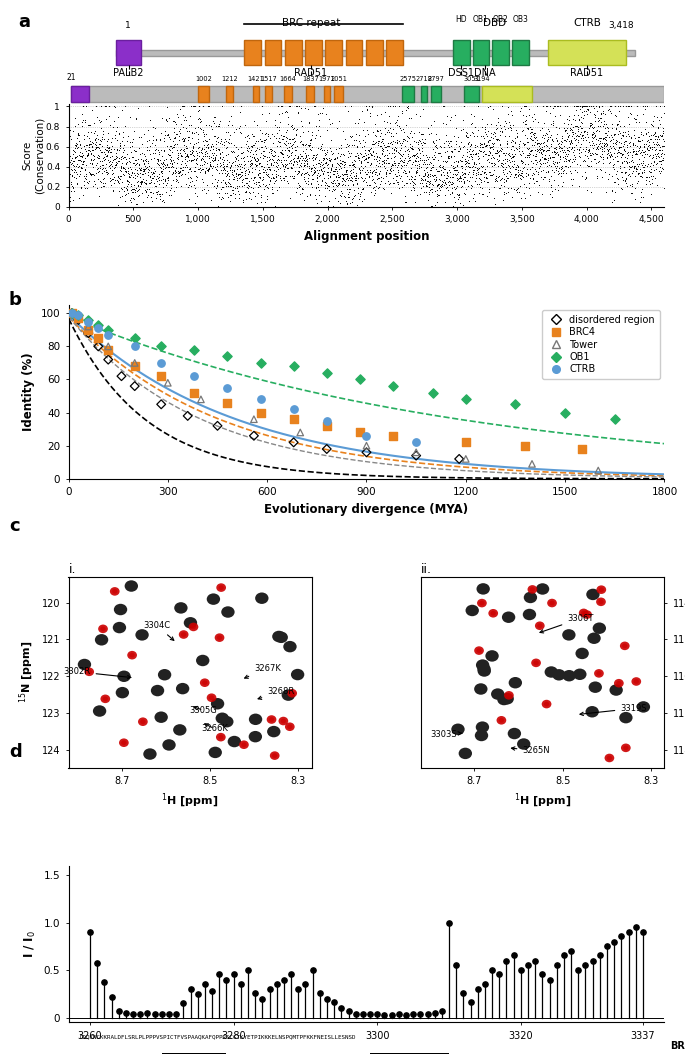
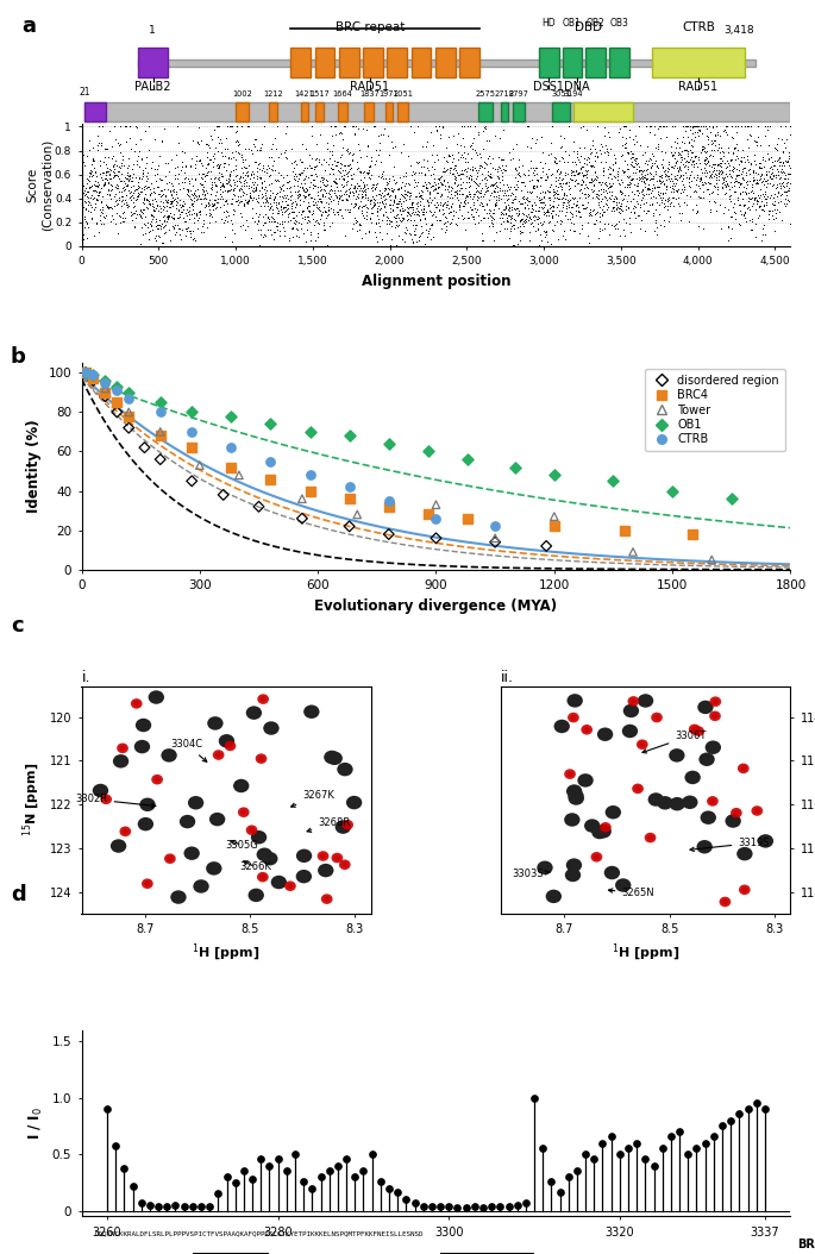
Tower/300: 58 -> 53
Tower/900: 20 -> 33
Tower/1200: 12 -> 27
